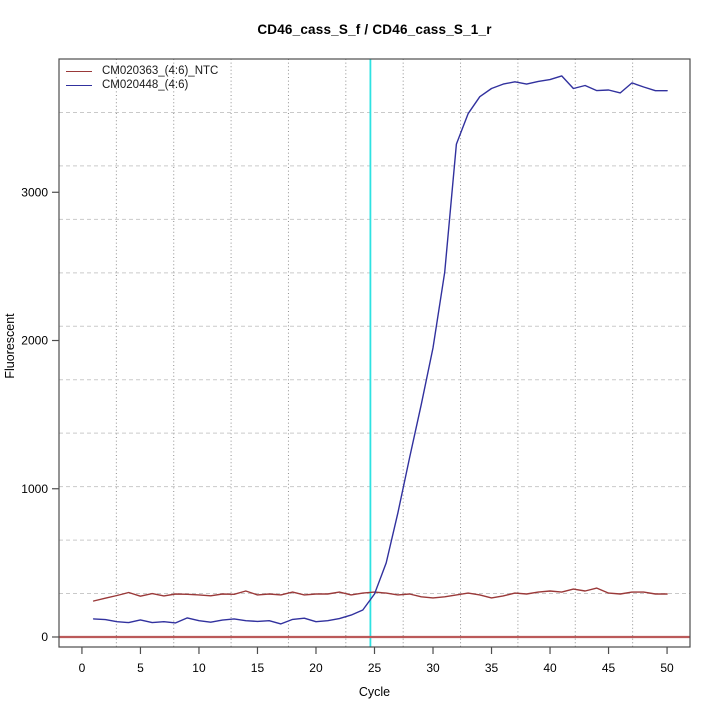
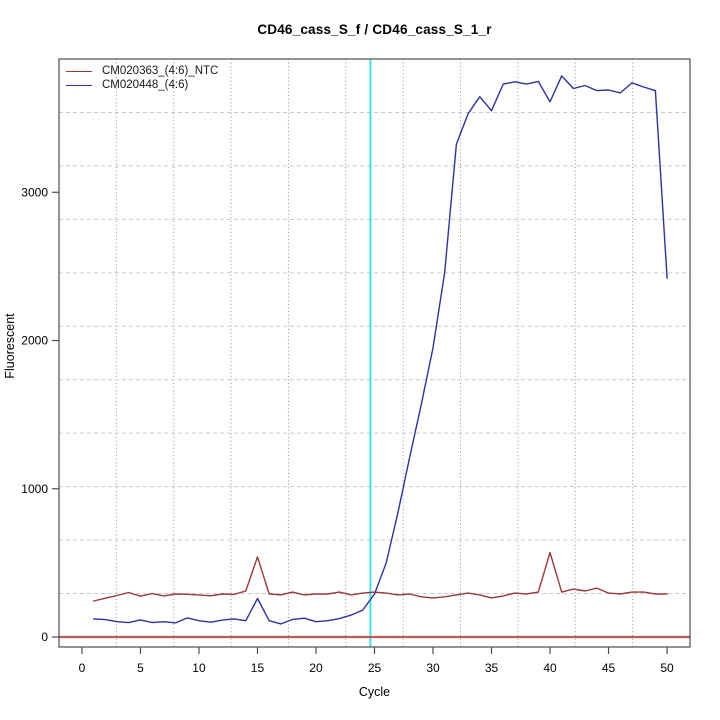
CM020363_(4:6)_NTC/15: 280 -> 540
CM020448_(4:6)/15: 100 -> 260
CM020448_(4:6)/35: 3700 -> 3550
CM020363_(4:6)_NTC/40: 310 -> 570
CM020448_(4:6)/40: 3760 -> 3610
CM020448_(4:6)/50: 3680 -> 2420
